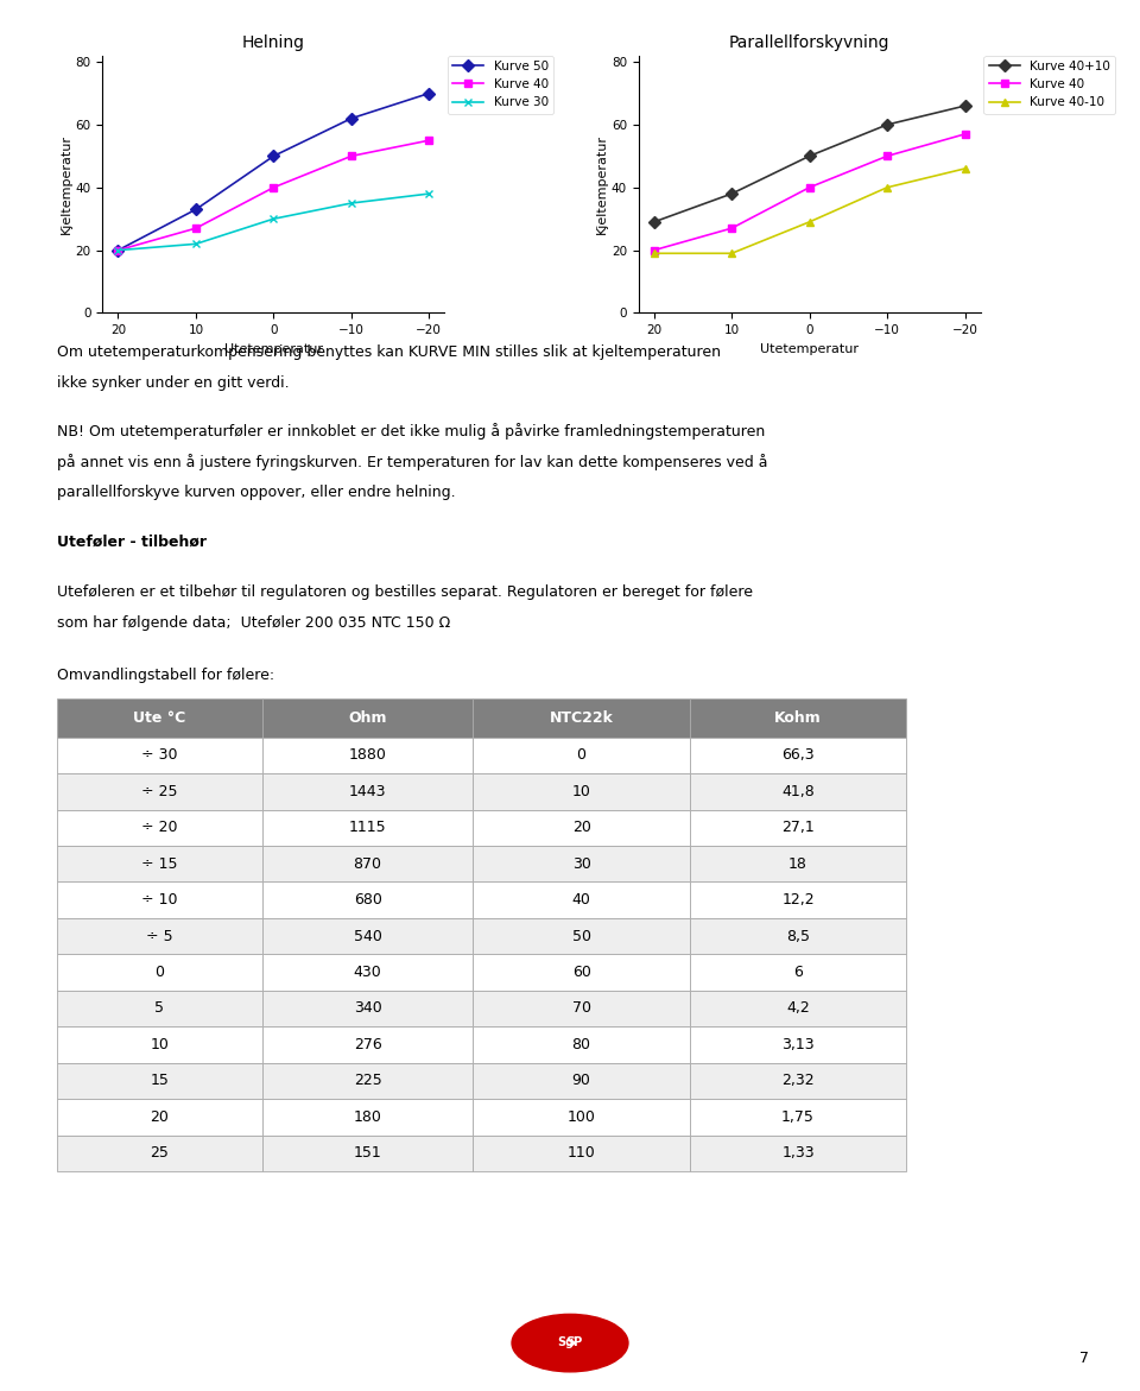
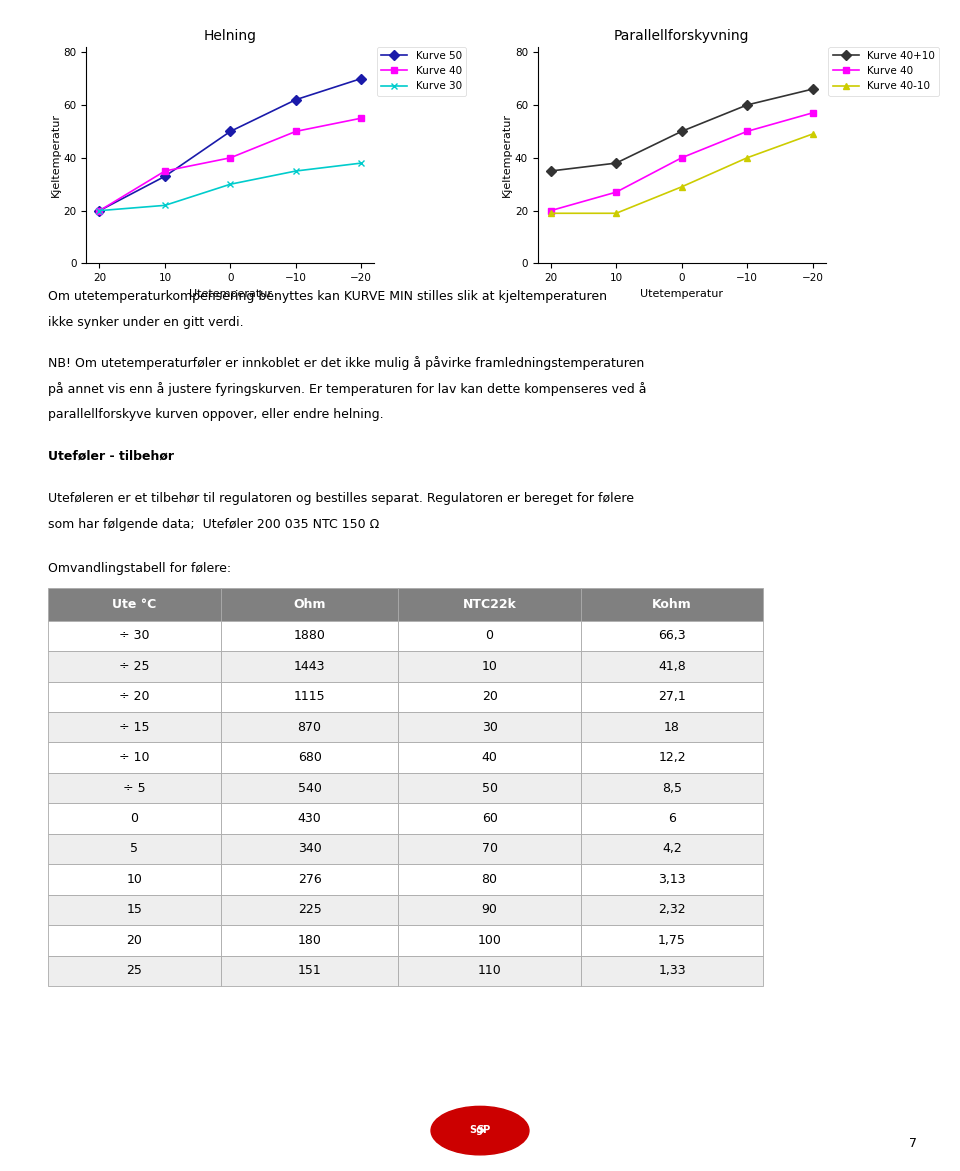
Helning/Kurve 40/10: 27 -> 35
Parallellforskyvning/Kurve 40+10/20: 29 -> 35
Parallellforskyvning/Kurve 40-10/−20: 46 -> 49
